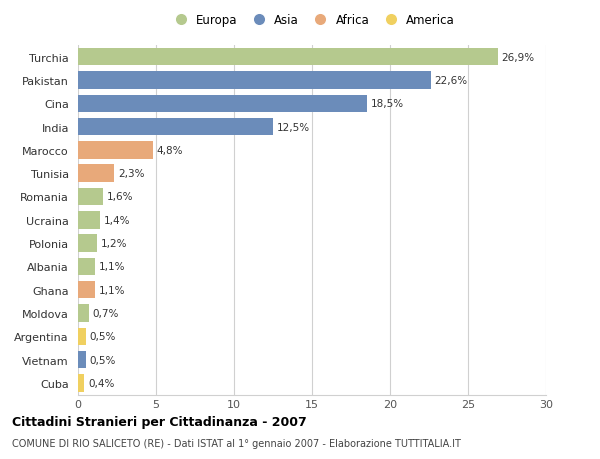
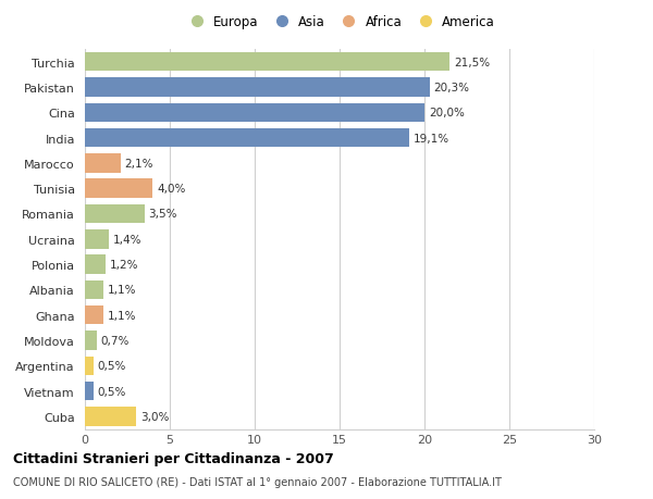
Turchia: 26,9% -> 21,5%
Pakistan: 22,6% -> 20,3%
Cina: 18,5% -> 20,0%
India: 12,5% -> 19,1%
Marocco: 4,8% -> 2,1%
Tunisia: 2,3% -> 4,0%
Romania: 1,6% -> 3,5%
Cuba: 0,4% -> 3,0%
